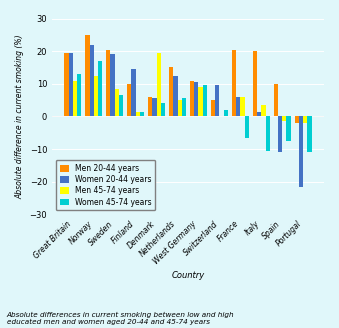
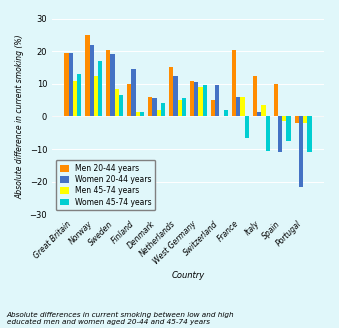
Men 45-74 years/Denmark: 19.5 -> 2.0
Men 20-44 years/Italy: 20.0 -> 12.5
